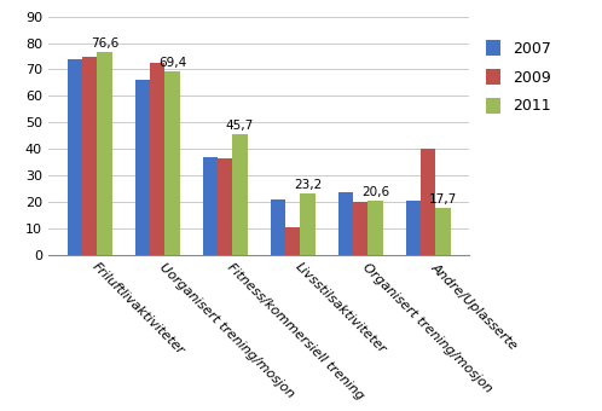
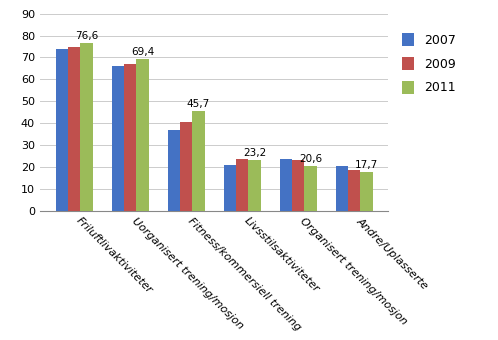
2009/Uorganisert trening/mosjon: 72.5 -> 67.0
2009/Fitness/kommersiell trening: 36.5 -> 40.5
2009/Livsstilsaktiviteter: 10.5 -> 23.5
2009/Organisert trening/mosjon: 20.0 -> 23.0
2009/Andre/Uplasserte: 40.0 -> 18.5
